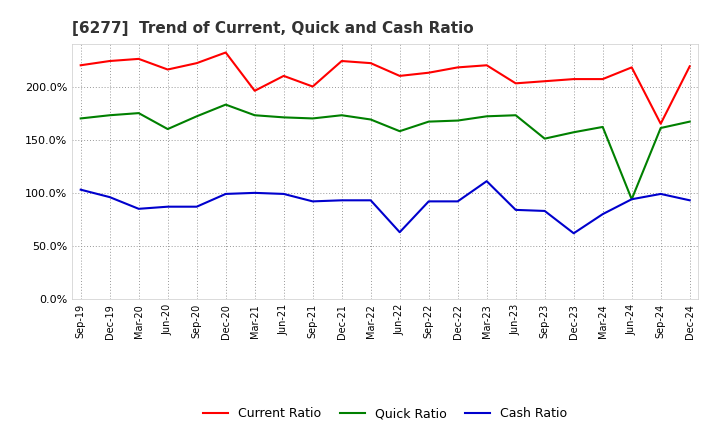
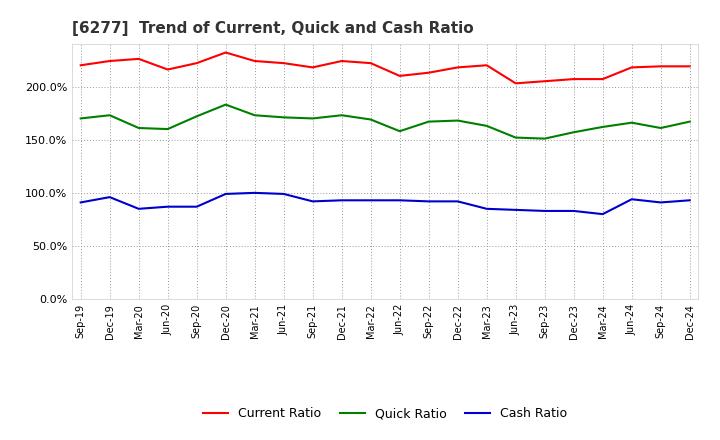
Cash Ratio/Sep-19: 103% -> 91%
Quick Ratio/Mar-20: 175% -> 161%
Current Ratio/Mar-21: 196% -> 224%
Current Ratio/Jun-21: 210% -> 222%
Current Ratio/Sep-21: 200% -> 218%
Cash Ratio/Jun-22: 63% -> 93%
Quick Ratio/Mar-23: 172% -> 163%
Cash Ratio/Mar-23: 111% -> 85%
Quick Ratio/Jun-23: 173% -> 152%
Cash Ratio/Dec-23: 62% -> 83%
Quick Ratio/Jun-24: 94% -> 166%
Current Ratio/Sep-24: 165% -> 219%
Cash Ratio/Sep-24: 99% -> 91%
